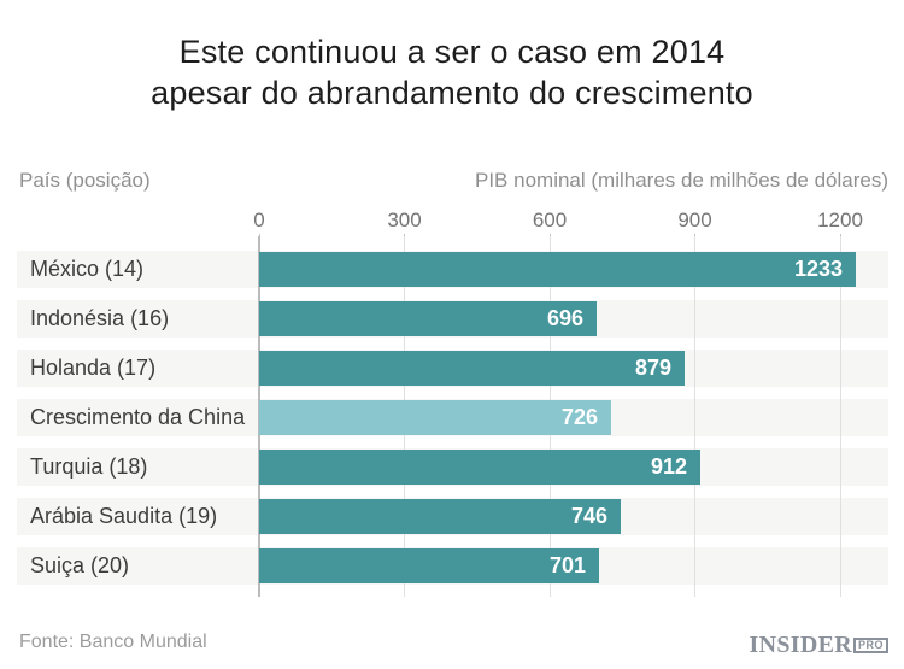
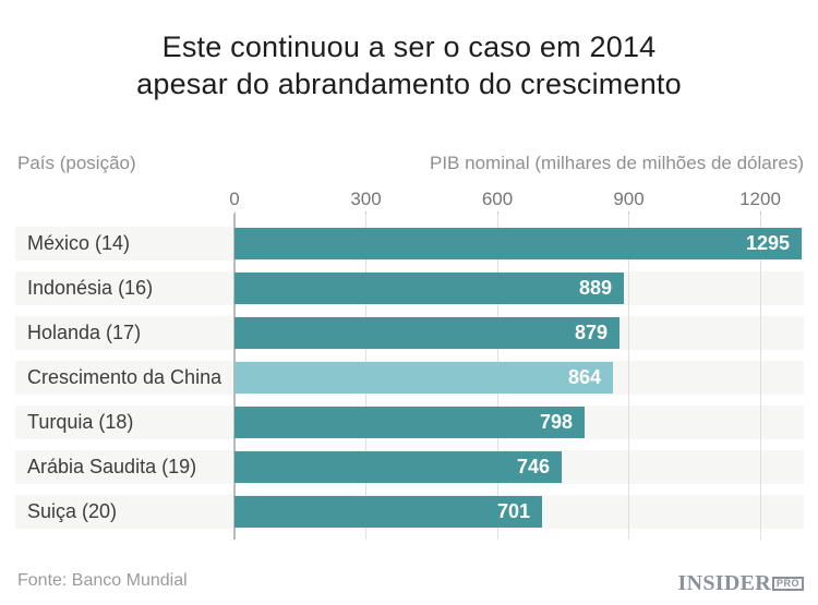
México (14): 1233 -> 1295
Indonésia (16): 696 -> 889
Crescimento da China: 726 -> 864
Turquia (18): 912 -> 798
